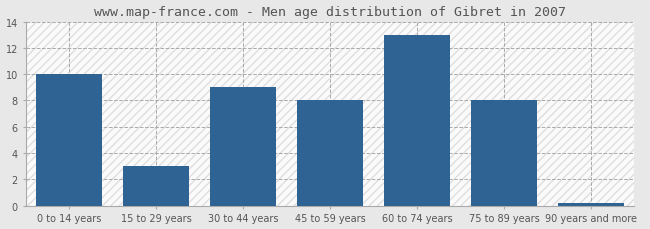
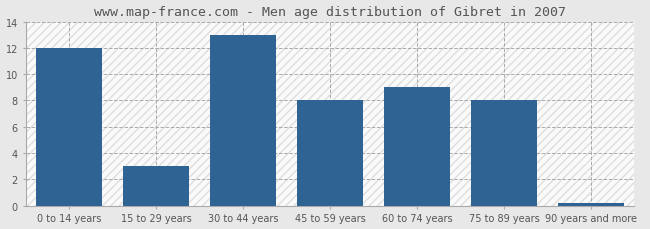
0 to 14 years: 10.0 -> 12.0
30 to 44 years: 9.0 -> 13.0
60 to 74 years: 13.0 -> 9.0
